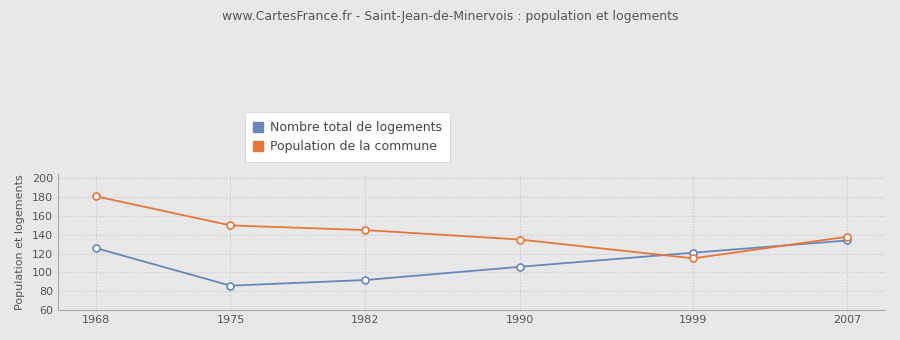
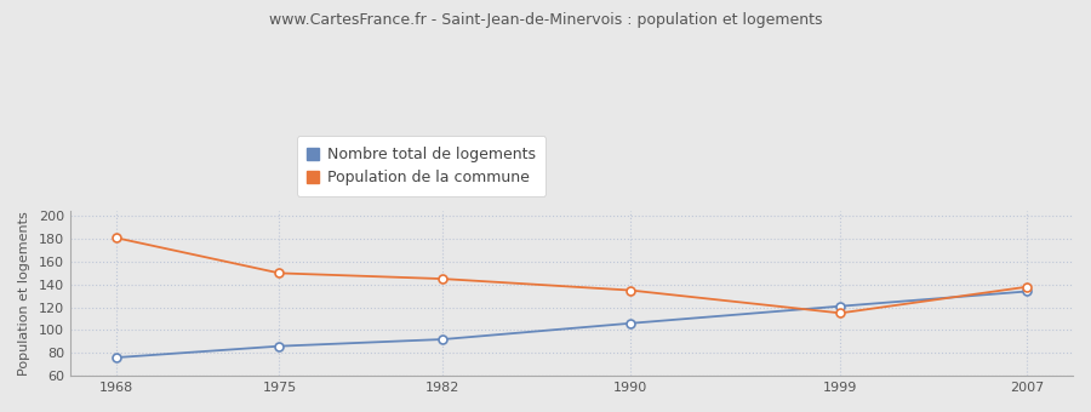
Nombre total de logements/1968: 126 -> 76
